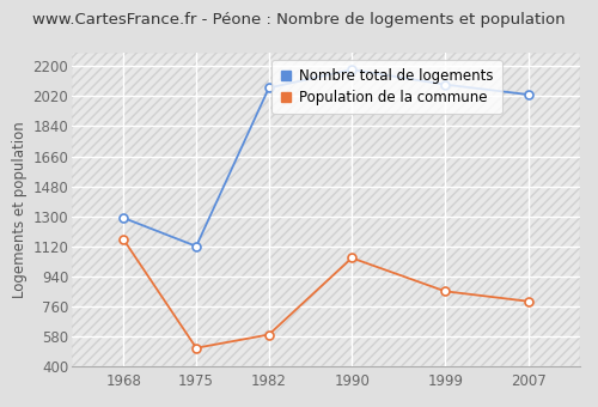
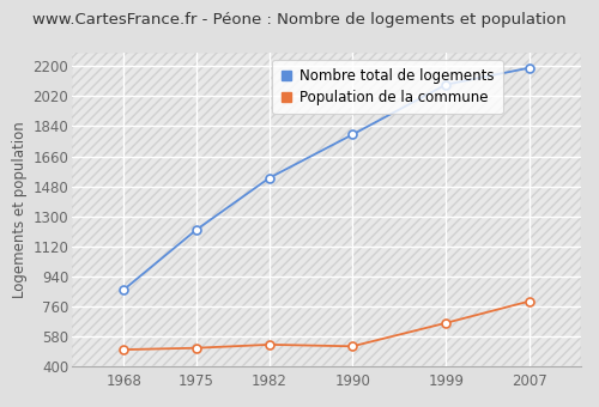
Nombre total de logements/1968: 1290 -> 860
Population de la commune/1968: 1160 -> 500
Nombre total de logements/1975: 1120 -> 1220
Nombre total de logements/1982: 2070 -> 1530
Population de la commune/1982: 590 -> 530
Nombre total de logements/1990: 2180 -> 1790
Population de la commune/1990: 1050 -> 520
Population de la commune/1999: 850 -> 660
Nombre total de logements/2007: 2030 -> 2190
